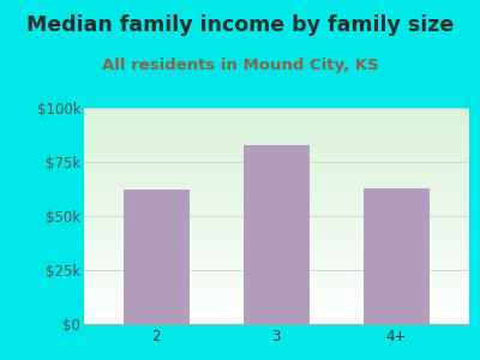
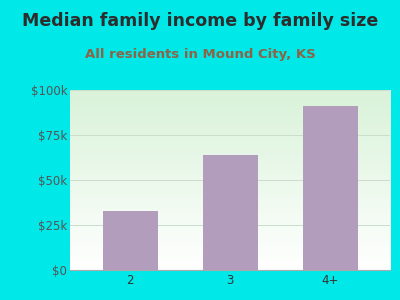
2: $62k -> $33k
3: $83k -> $64k
4+: $63k -> $91k
